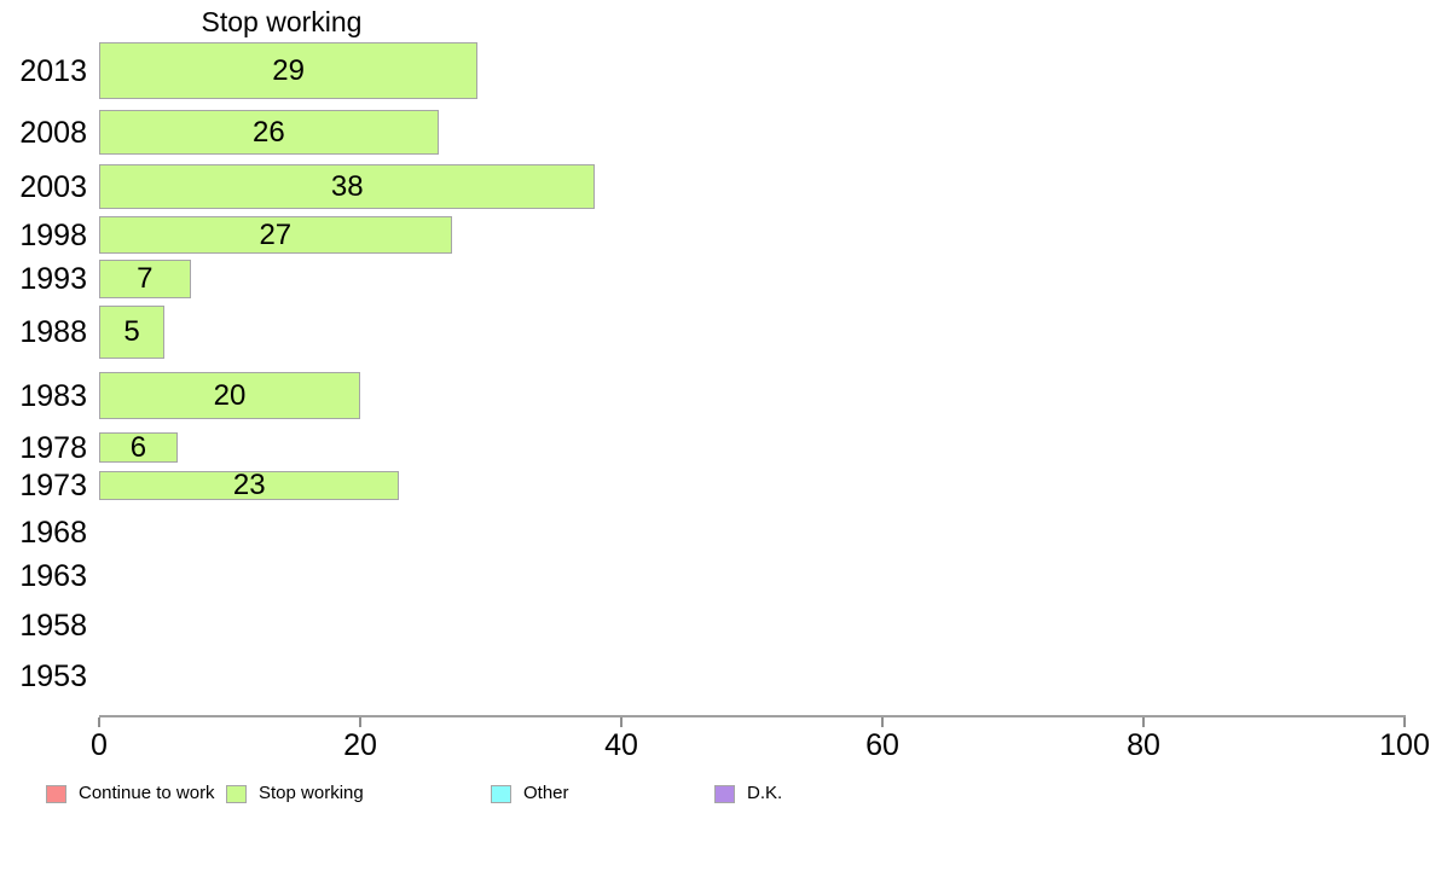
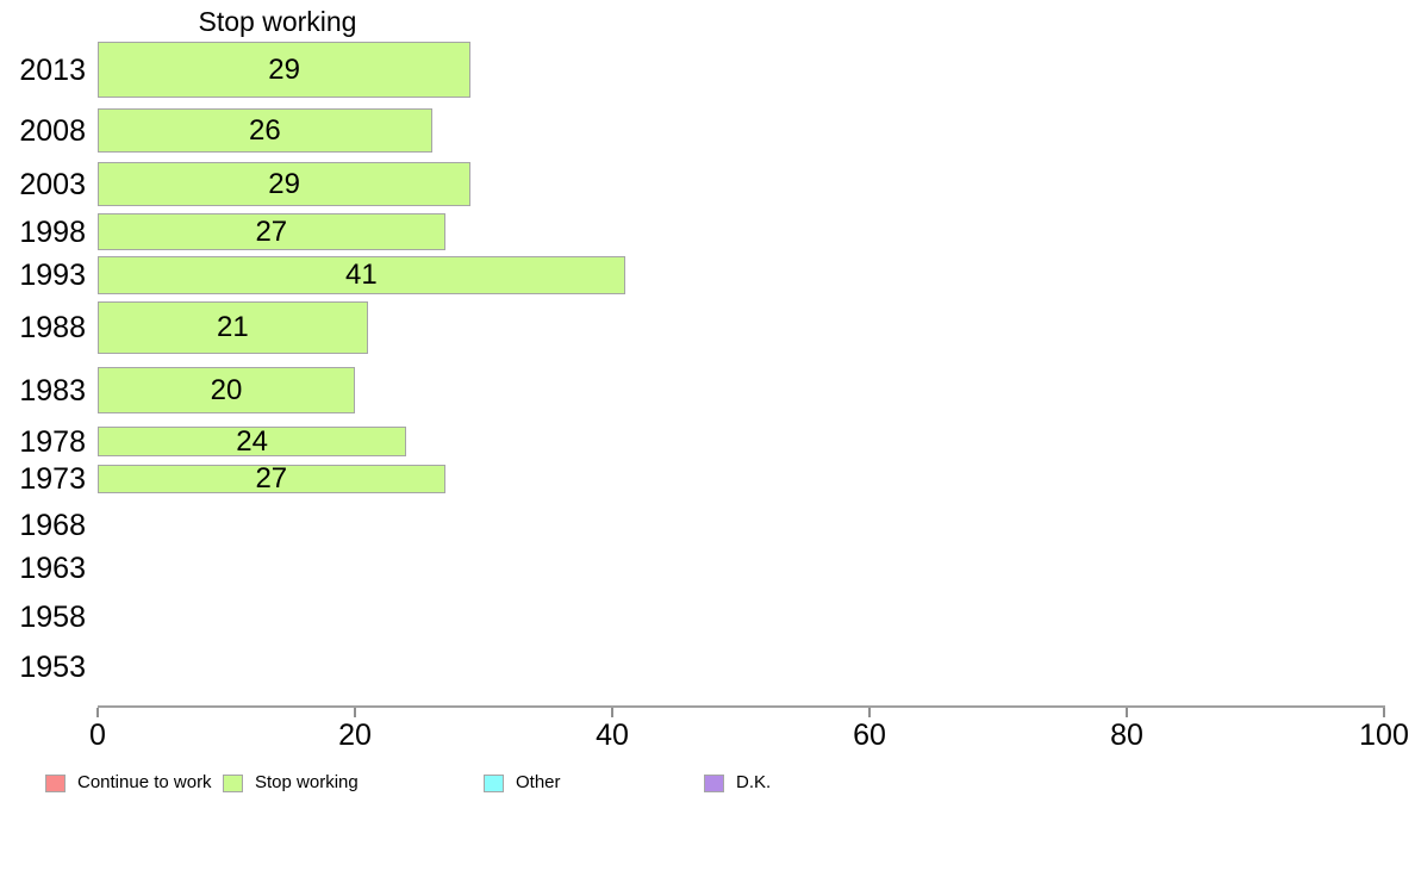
2003: 38 -> 29
1993: 7 -> 41
1988: 5 -> 21
1978: 6 -> 24
1973: 23 -> 27
